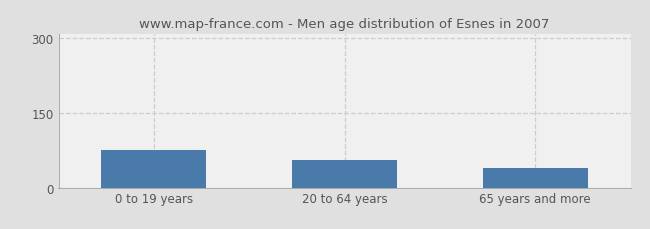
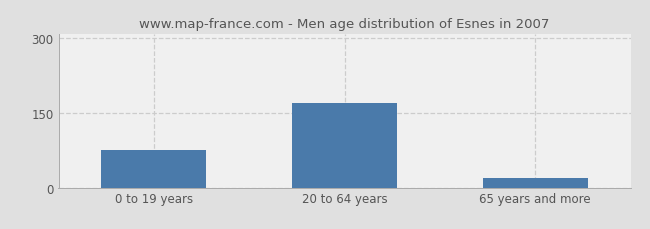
20 to 64 years: 55 -> 170
65 years and more: 40 -> 20
